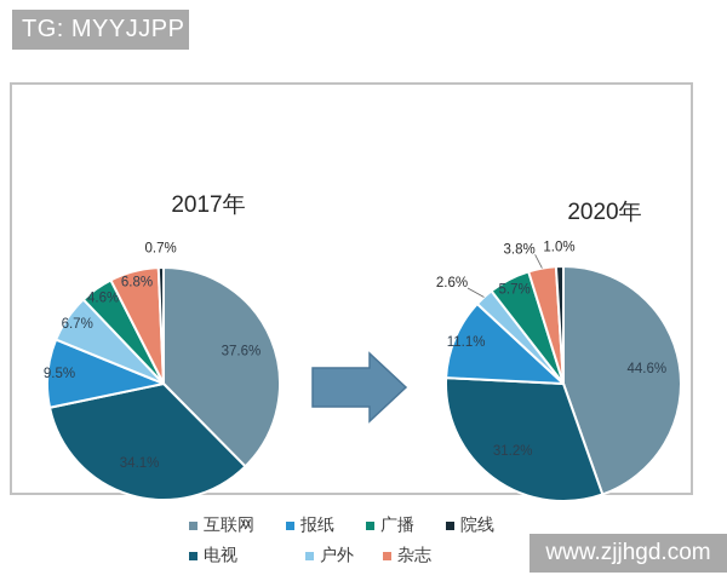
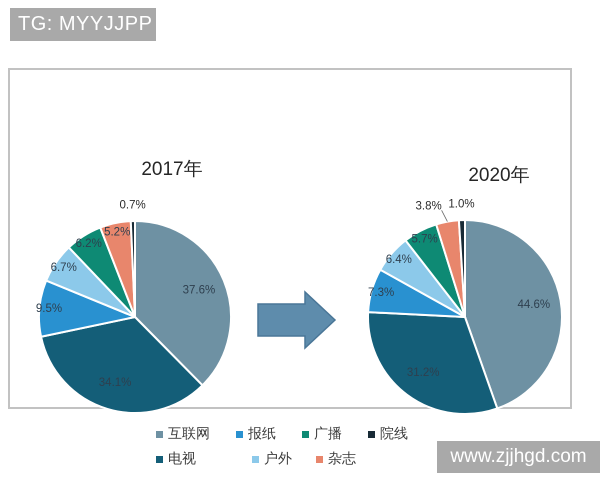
2017年/广播: 4.6% -> 6.2%
2017年/杂志: 6.8% -> 5.2%
2020年/报纸: 11.1% -> 7.3%
2020年/户外: 2.6% -> 6.4%
